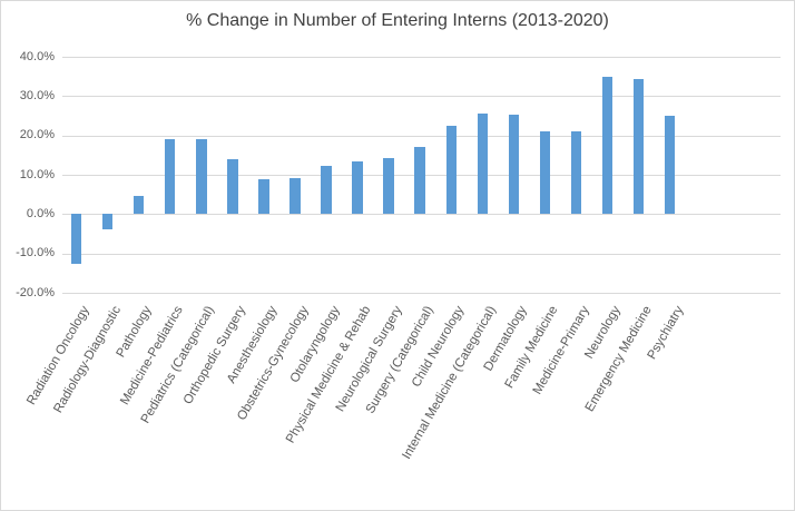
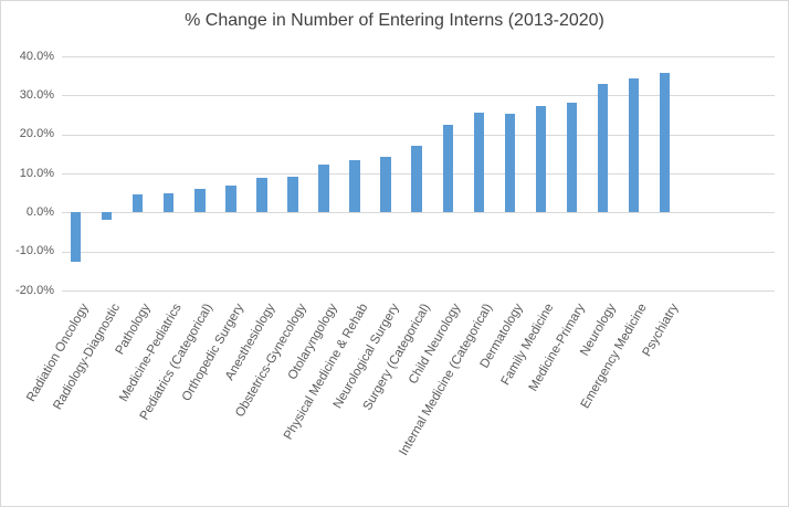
Radiology-Diagnostic: -4% -> -2%
Medicine-Pediatrics: 19% -> 5%
Pediatrics (Categorical): 19% -> 6%
Orthopedic Surgery: 14% -> 7%
Family Medicine: 21% -> 27%
Medicine-Primary: 21% -> 28%
Neurology: 35% -> 33%
Psychiatry: 25% -> 36%
